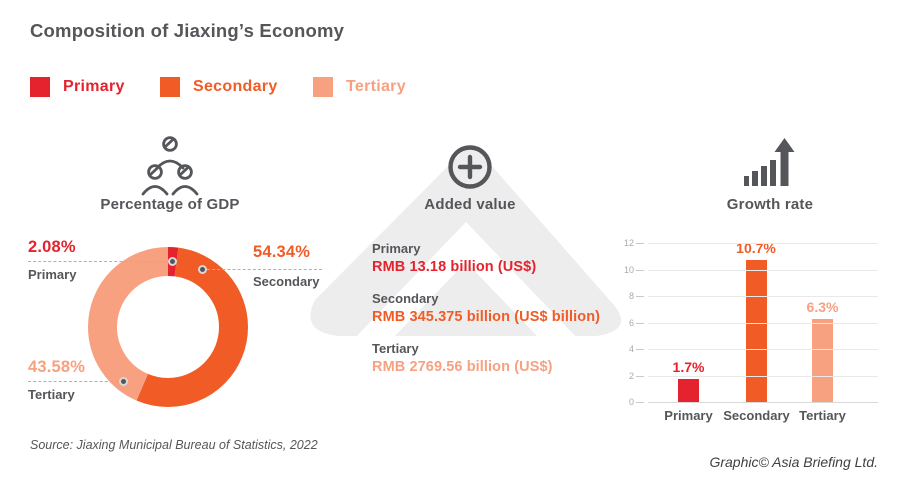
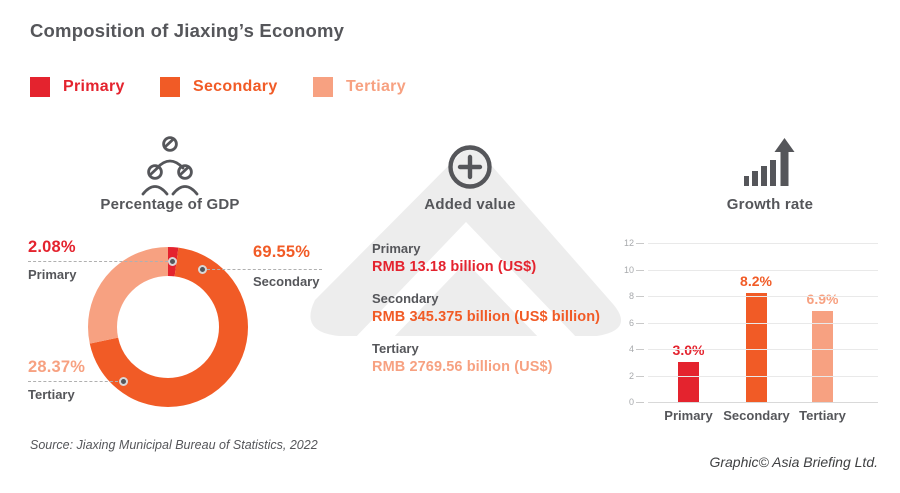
Percentage of GDP/Secondary: 54.34% -> 69.55%
Percentage of GDP/Tertiary: 43.58% -> 28.37%
Growth rate/Primary: 1.7% -> 3.0%
Growth rate/Secondary: 10.7% -> 8.2%
Growth rate/Tertiary: 6.3% -> 6.9%
